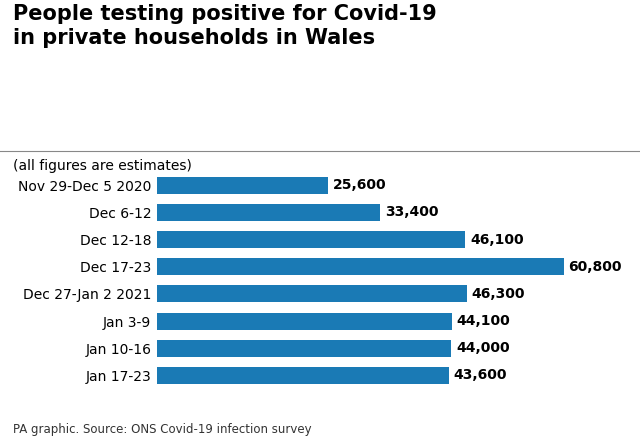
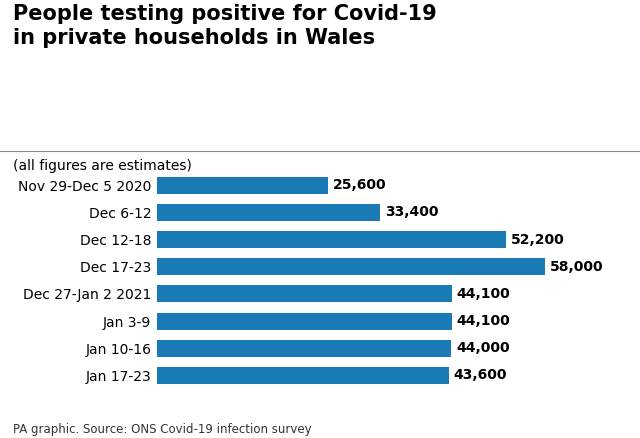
Dec 12-18: 46,100 -> 52,200
Dec 17-23: 60,800 -> 58,000
Dec 27-Jan 2 2021: 46,300 -> 44,100
